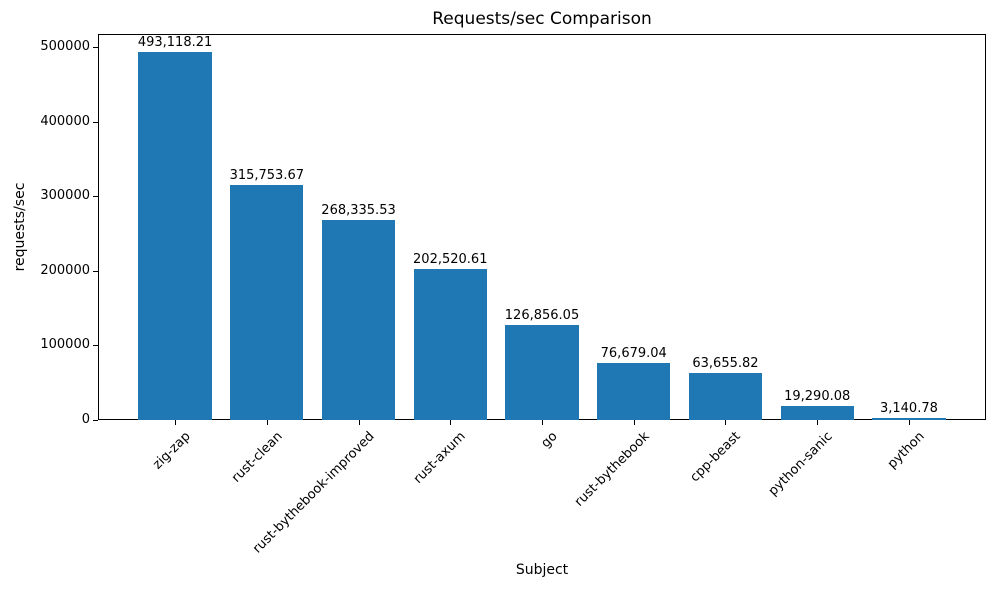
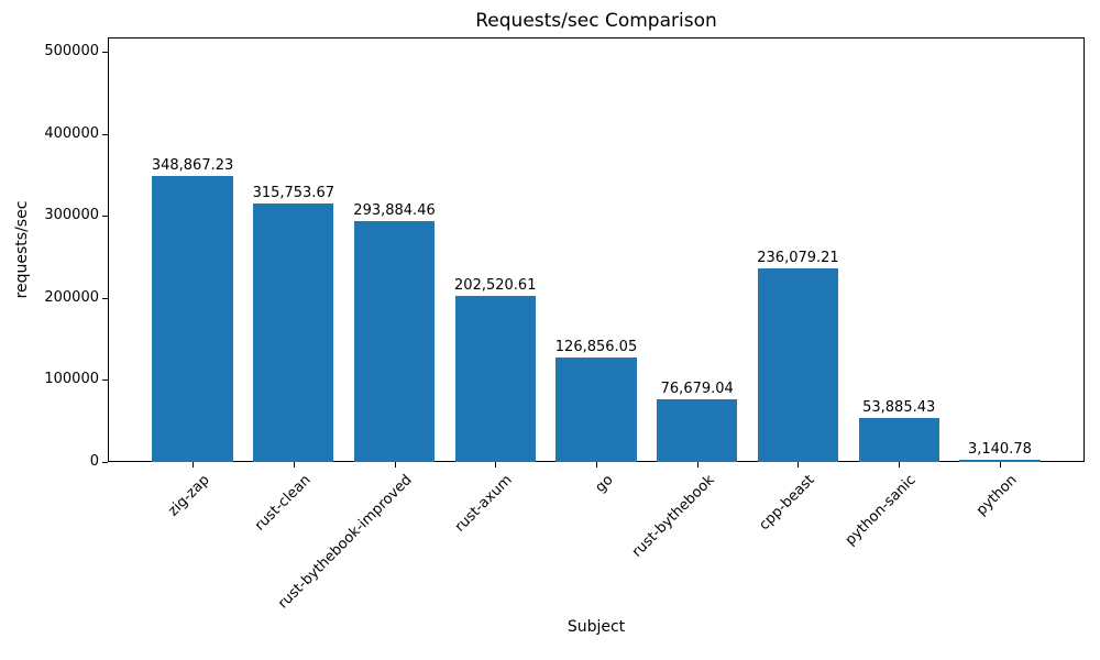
zig-zap: 493,118.21 -> 348,867.23
rust-bythebook-improved: 268,335.53 -> 293,884.46
cpp-beast: 63,655.82 -> 236,079.21
python-sanic: 19,290.08 -> 53,885.43
